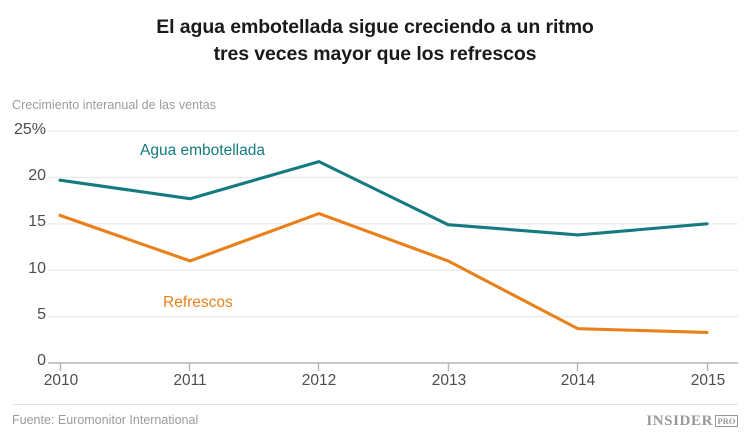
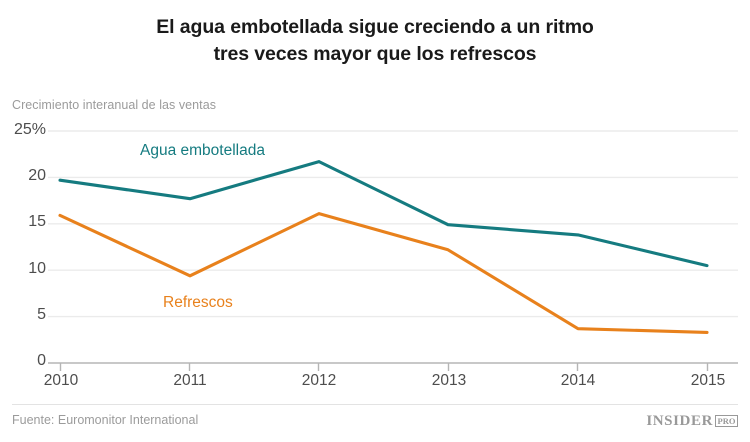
Refrescos/2011: 11% -> 9%
Refrescos/2013: 11% -> 12%
Agua embotellada/2015: 15% -> 10%
